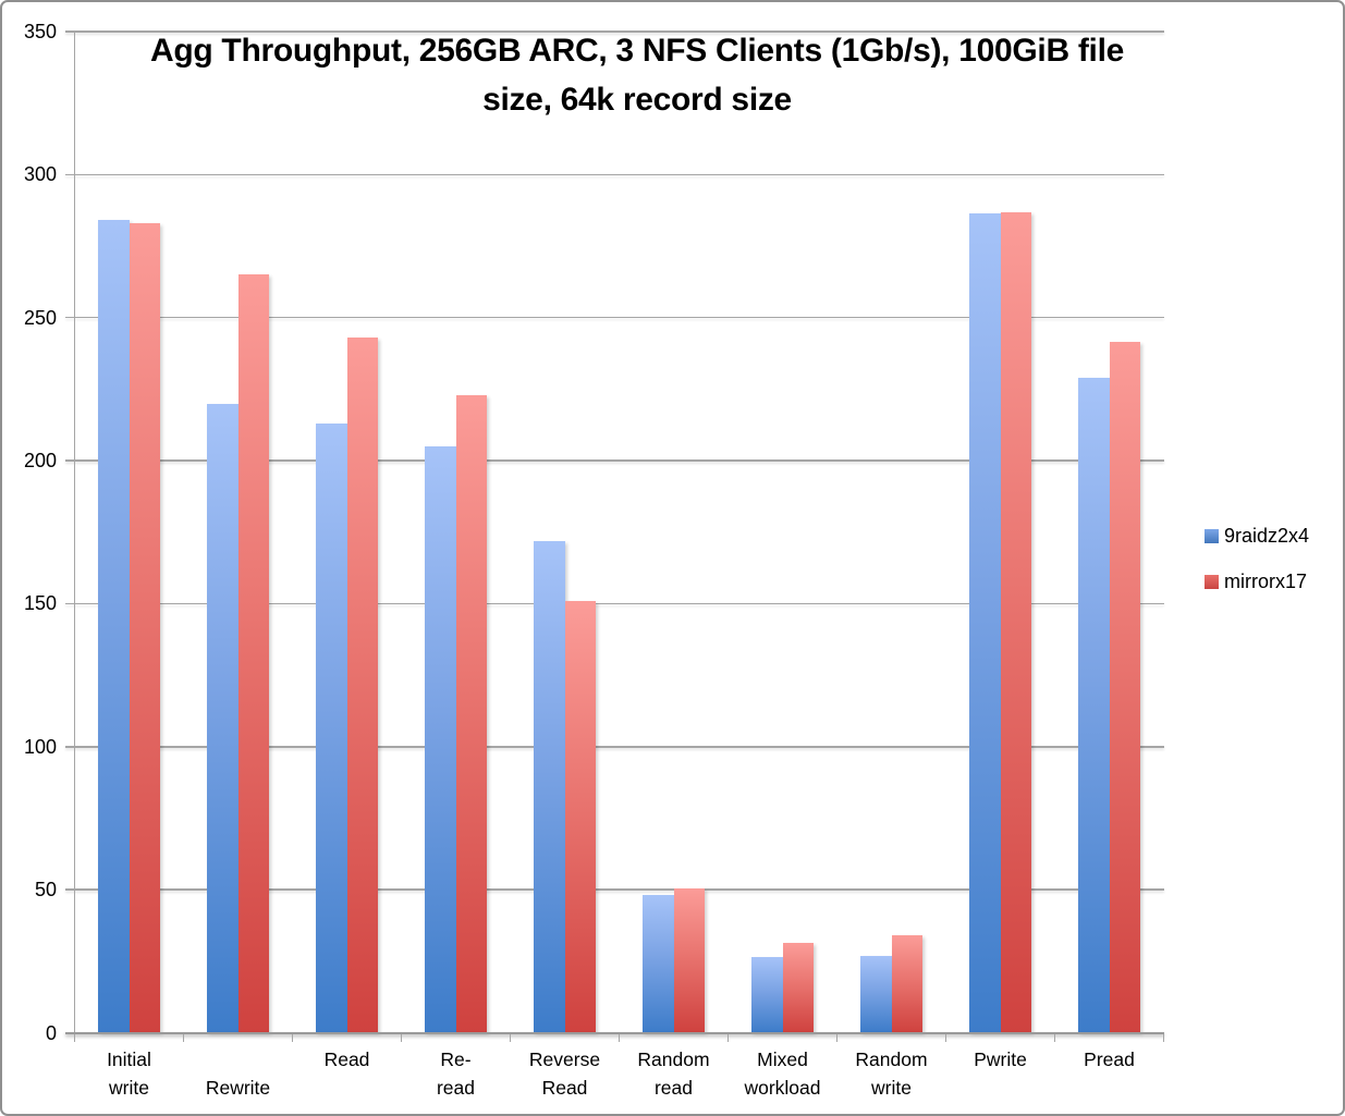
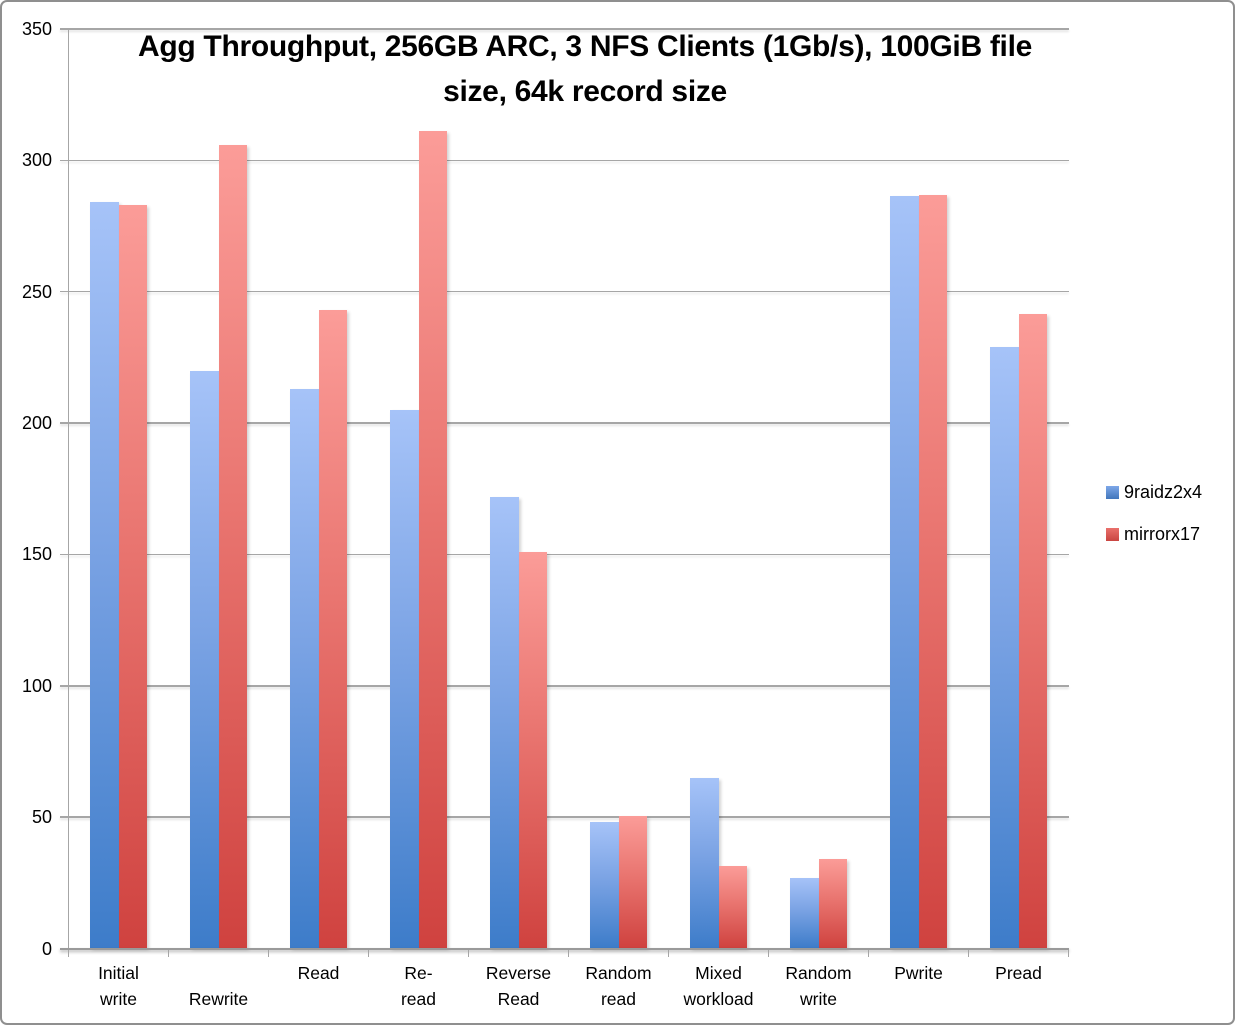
mirrorx17/Rewrite: 265 -> 306
mirrorx17/Re-read: 223 -> 311
9raidz2x4/Mixed workload: 26 -> 65
